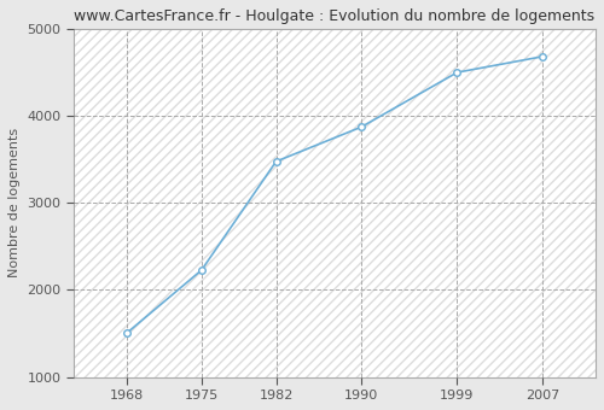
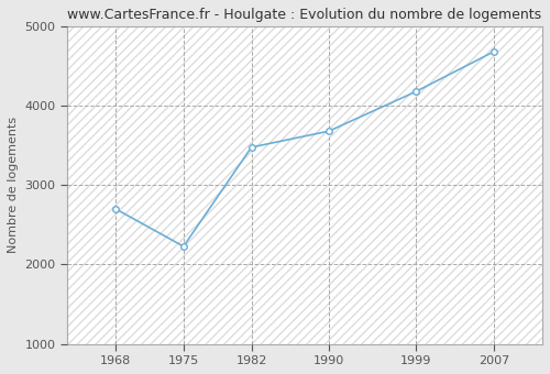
1968: 1510 -> 2700
1990: 3870 -> 3680
1999: 4500 -> 4180
